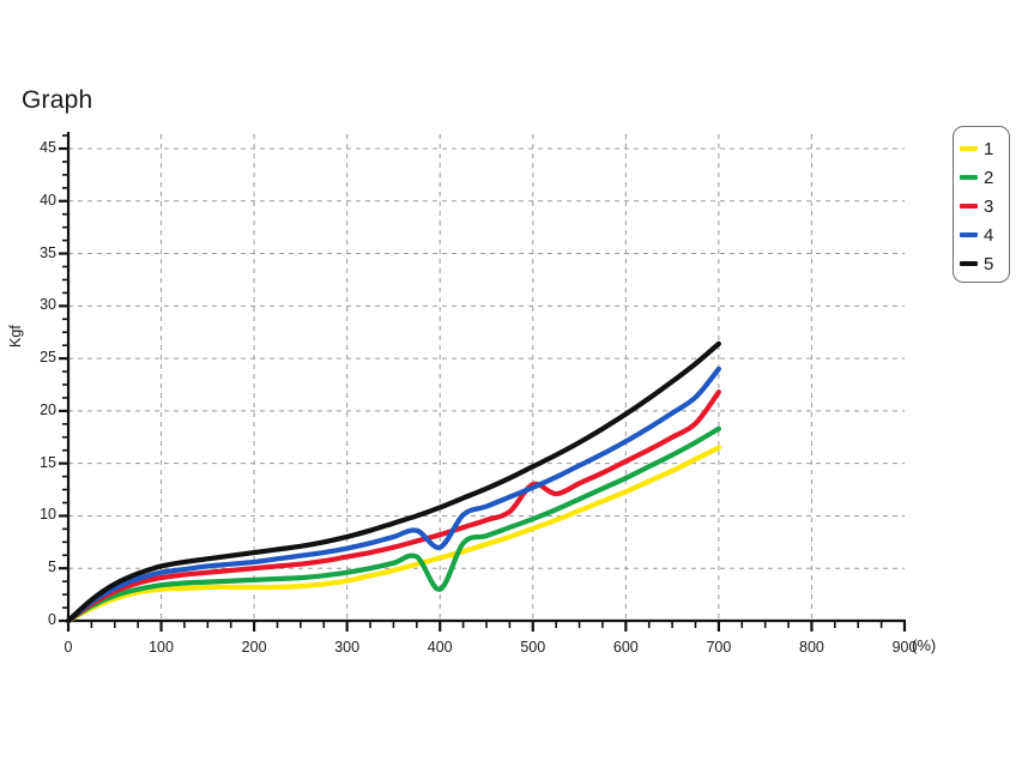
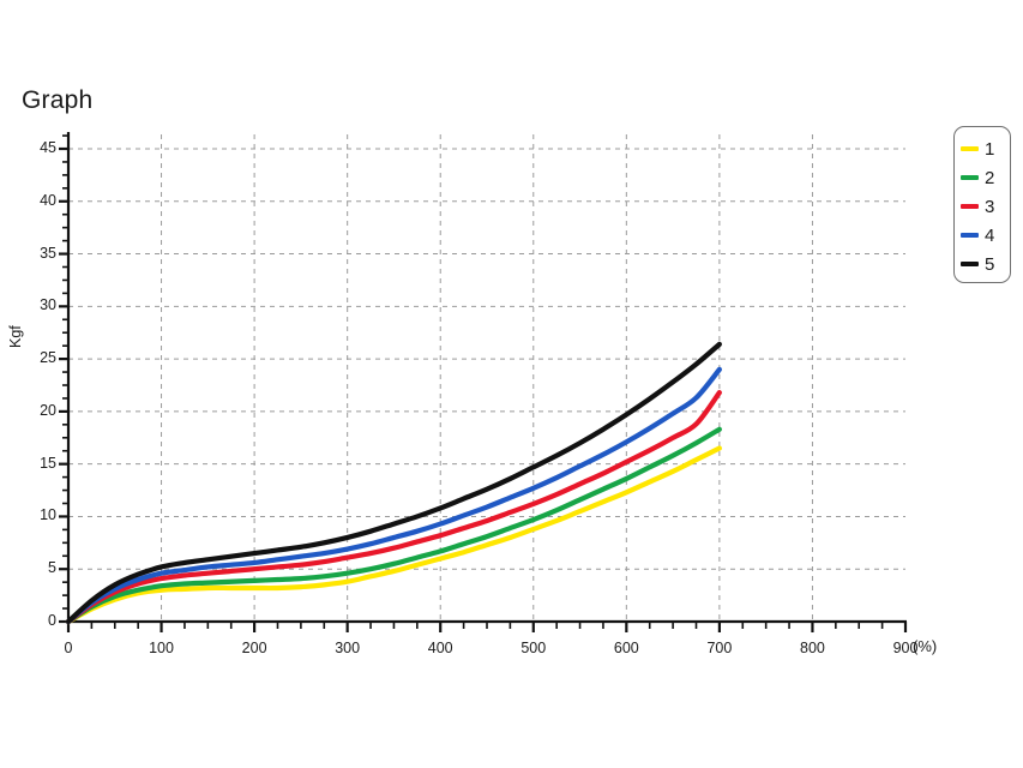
2/400: 3 -> 7
4/400: 7 -> 9
3/500: 13 -> 11
